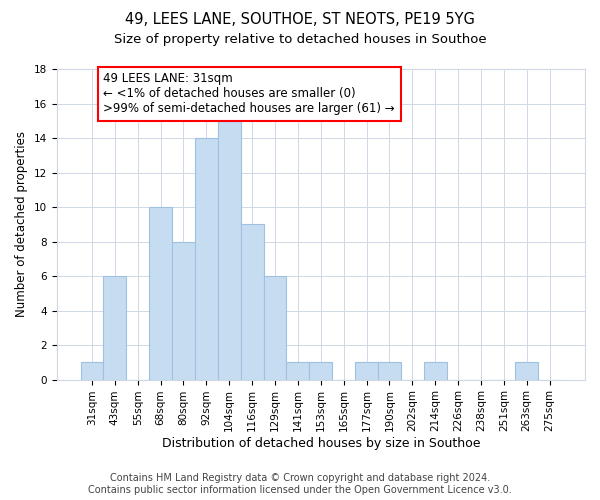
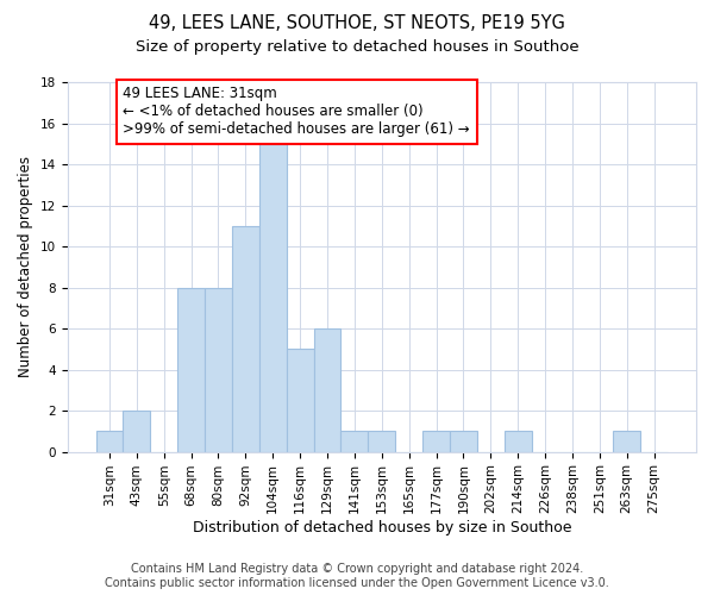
43sqm: 6 -> 2
68sqm: 10 -> 8
92sqm: 14 -> 11
116sqm: 9 -> 5
